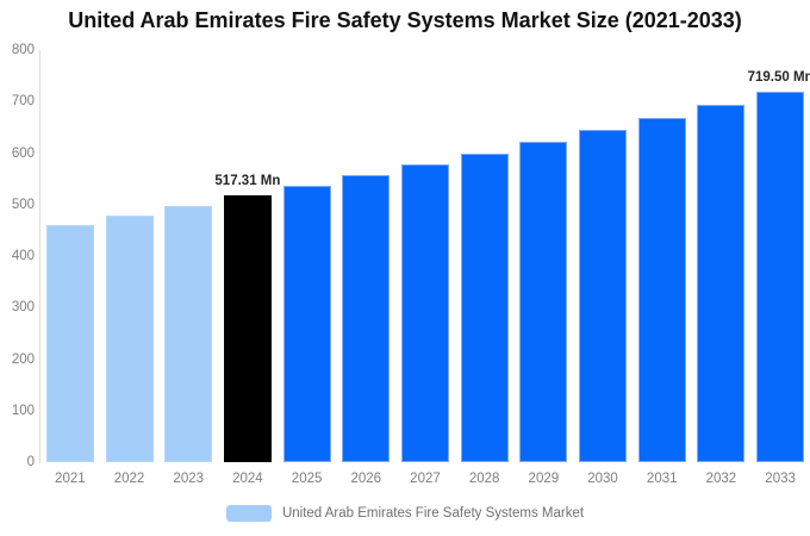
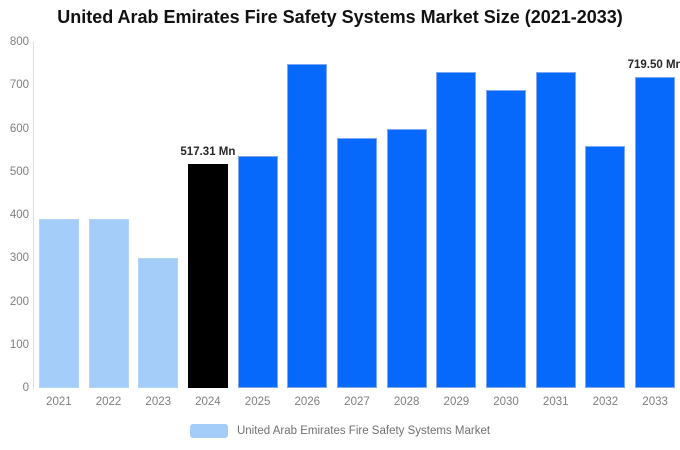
2021: 460 -> 390
2022: 480 -> 390
2023: 500 -> 300
2026: 560 -> 750
2029: 620 -> 730
2030: 640 -> 690
2031: 670 -> 730
2032: 690 -> 560
